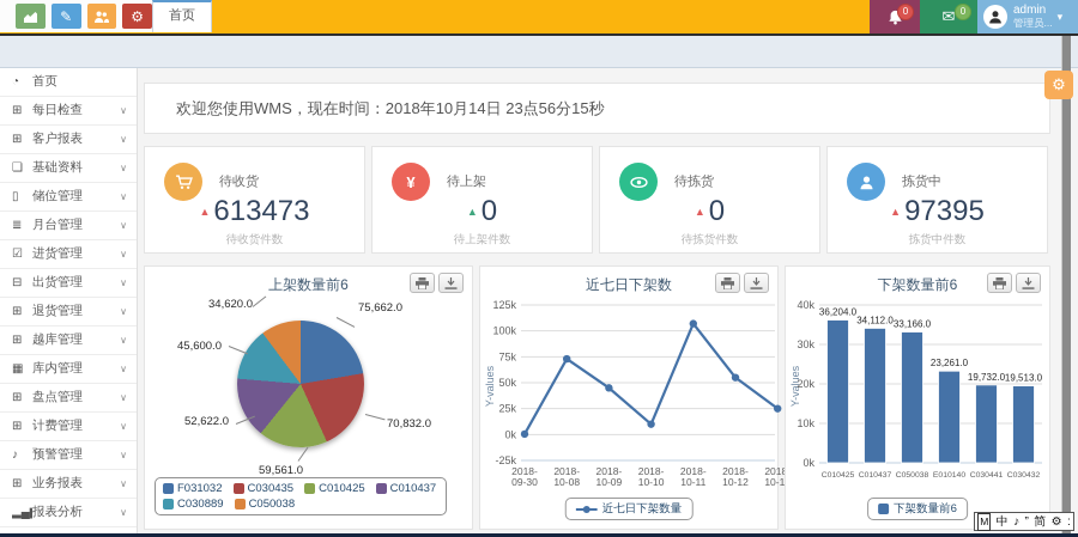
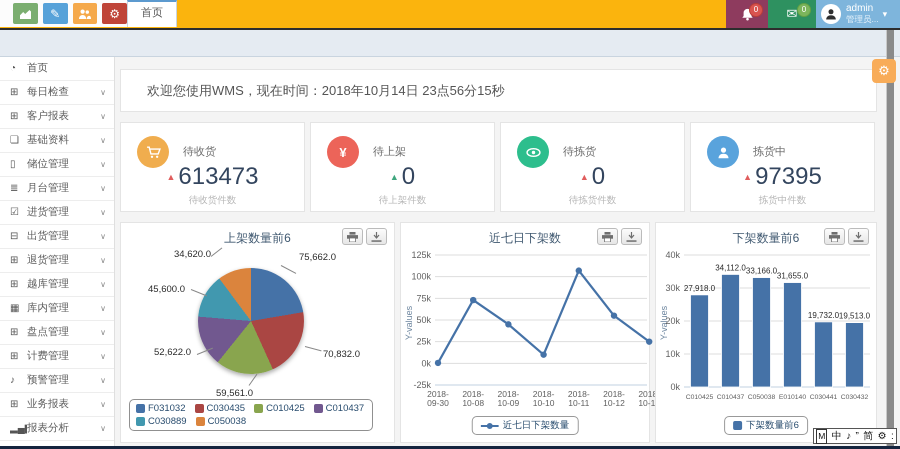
下架数量前6/C010425: 36,204.0 -> 27,918.0
下架数量前6/E010140: 23,261.0 -> 31,655.0
